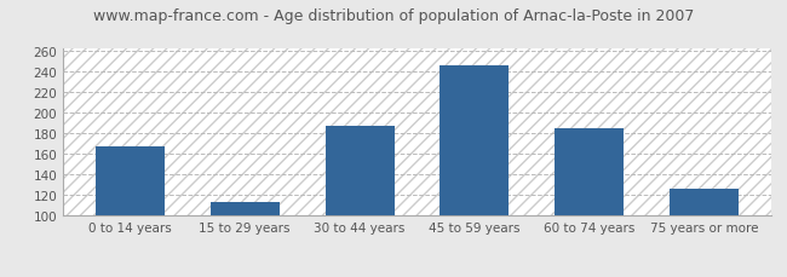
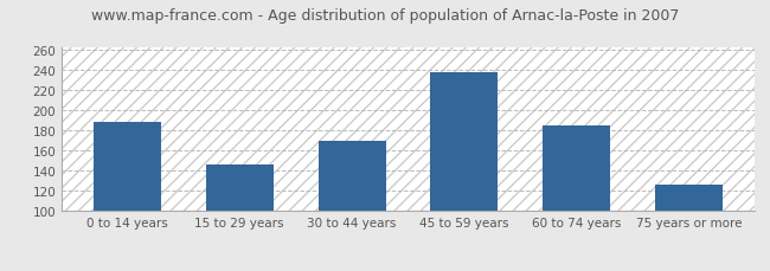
0 to 14 years: 167 -> 188
15 to 29 years: 113 -> 146
30 to 44 years: 187 -> 170
45 to 59 years: 246 -> 238
